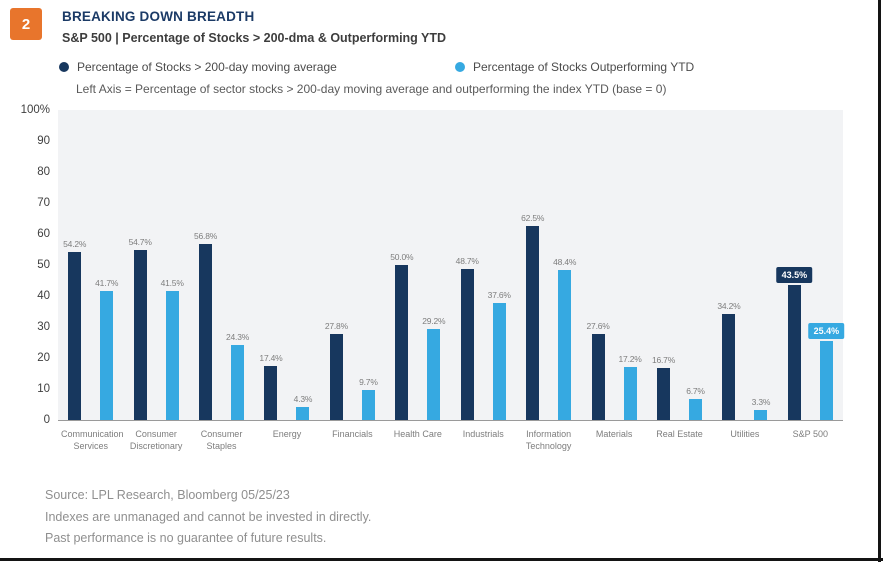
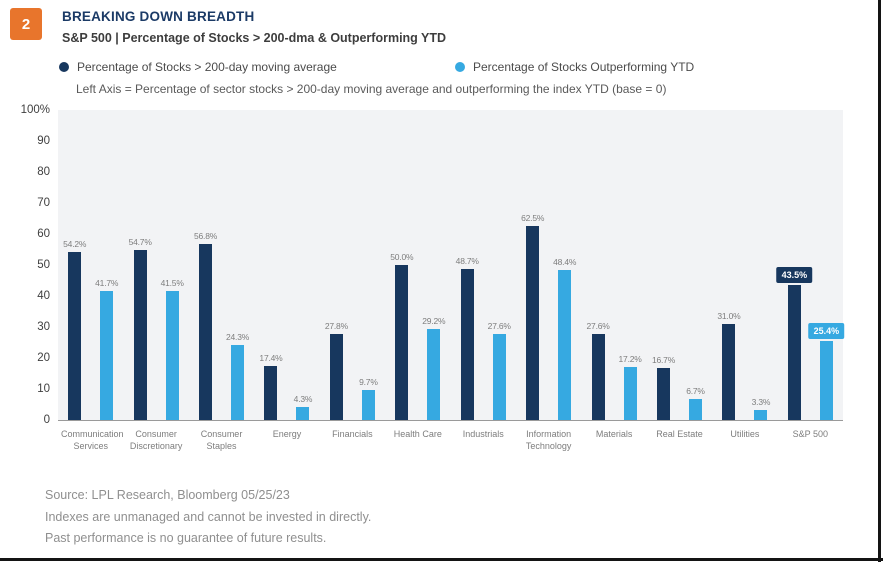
Percentage of Stocks Outperforming YTD/Industrials: 37.6% -> 27.6%
Percentage of Stocks > 200-day moving average/Utilities: 34.2% -> 31.0%
